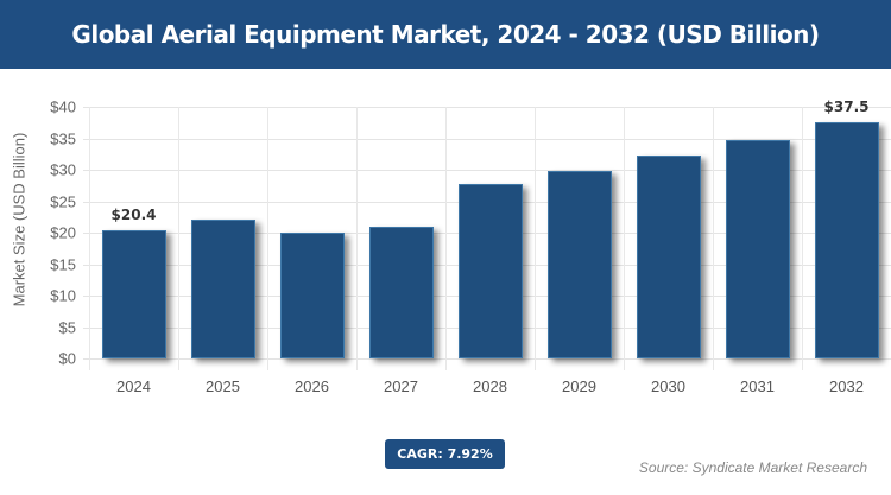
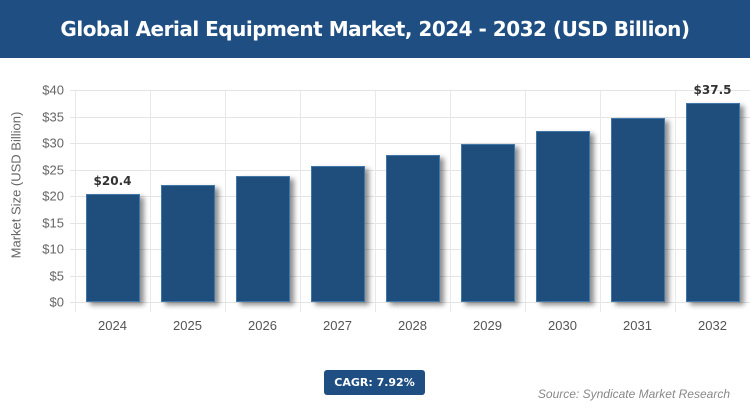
2026: $20 -> $24
2027: $21 -> $26
